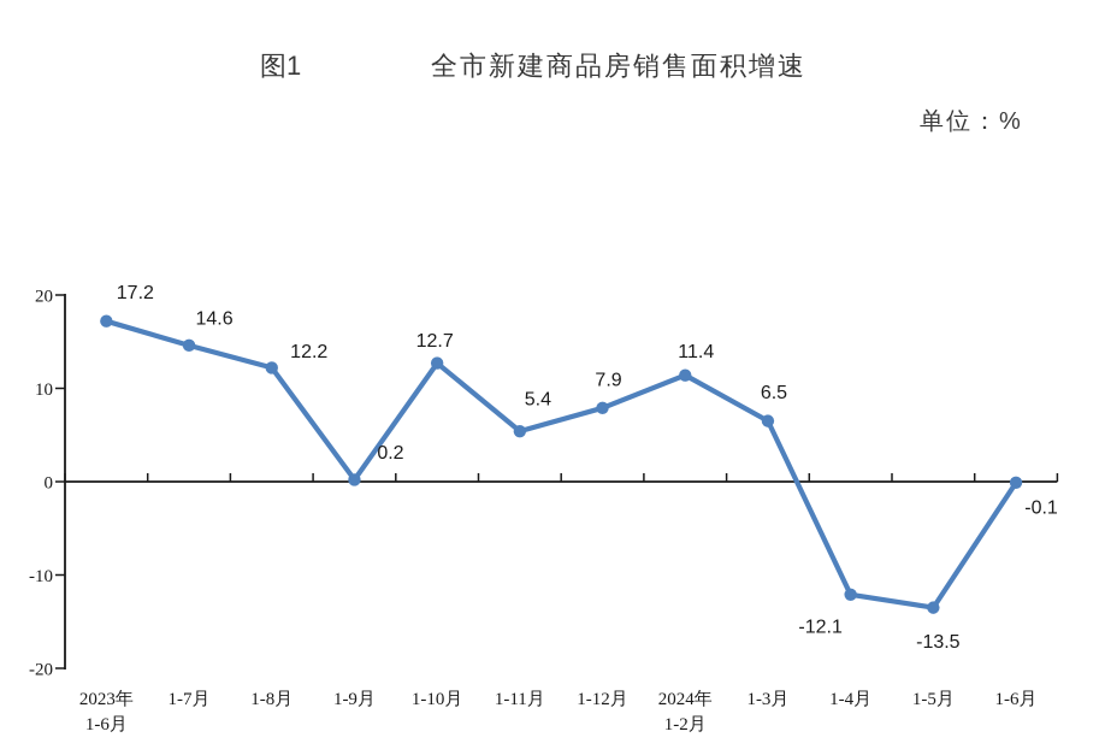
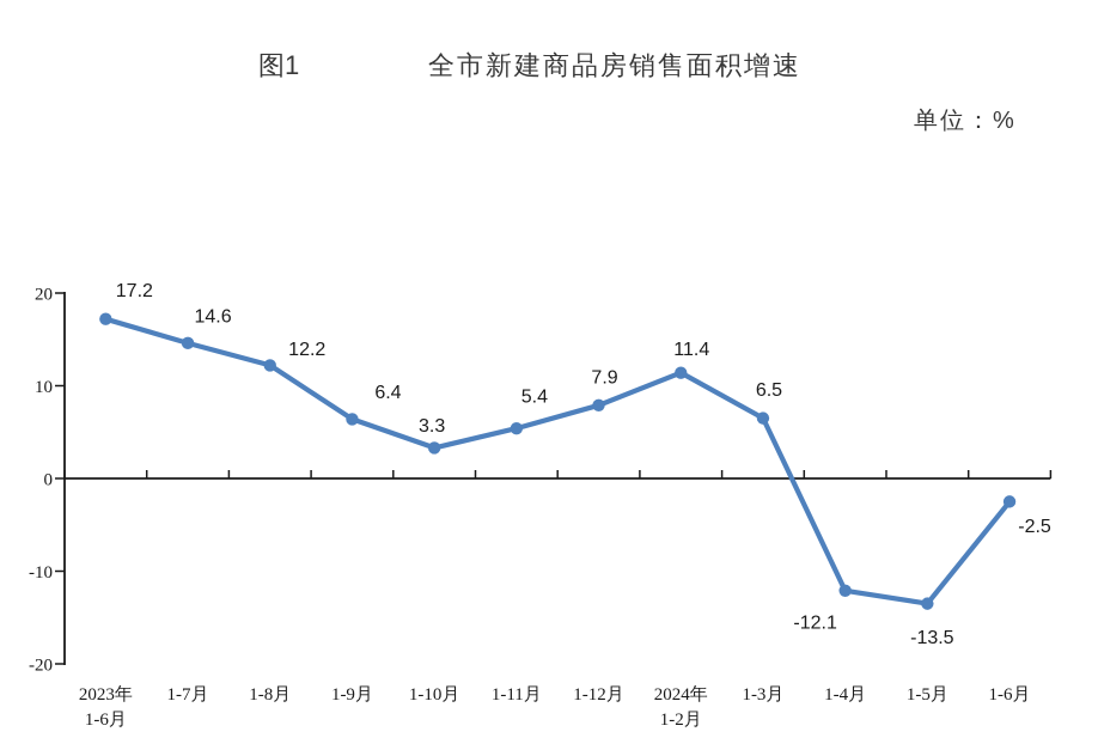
1-9月: 0.2 -> 6.4
1-10月: 12.7 -> 3.3
1-6月: -0.1 -> -2.5
